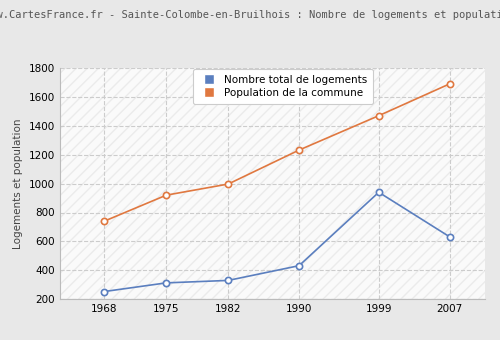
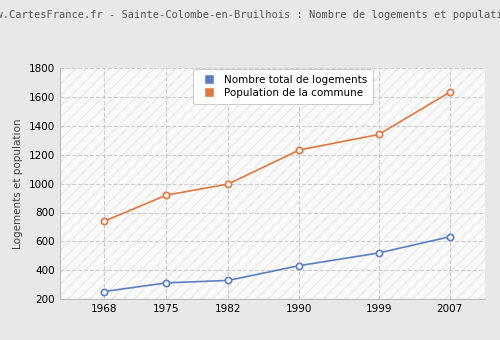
Nombre total de logements/1999: 940 -> 520
Population de la commune/1999: 1470 -> 1340
Population de la commune/2007: 1690 -> 1630
